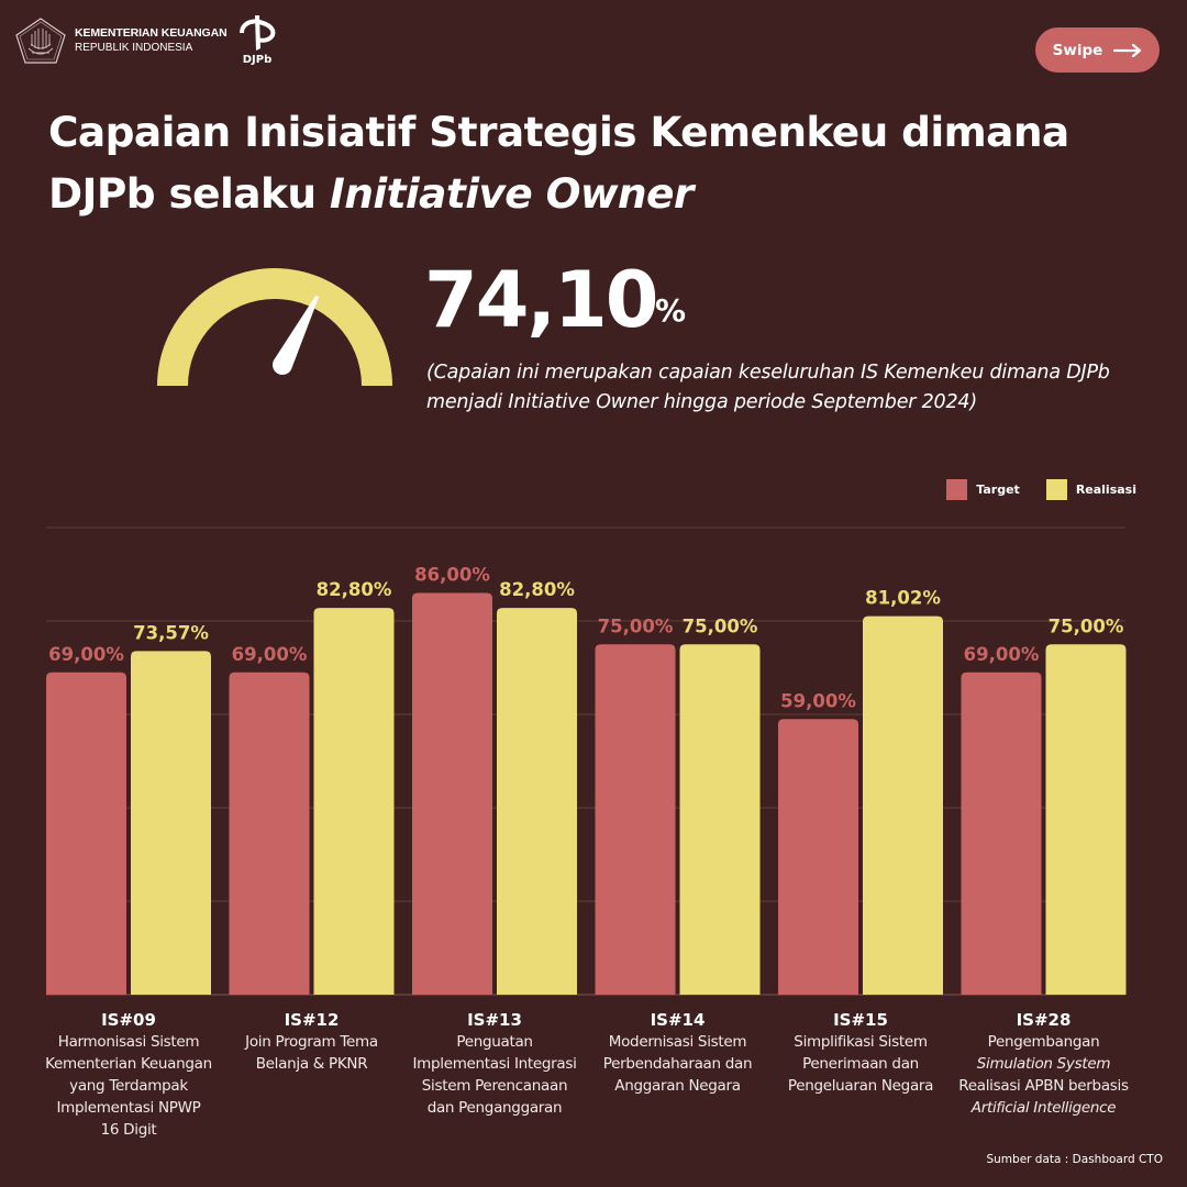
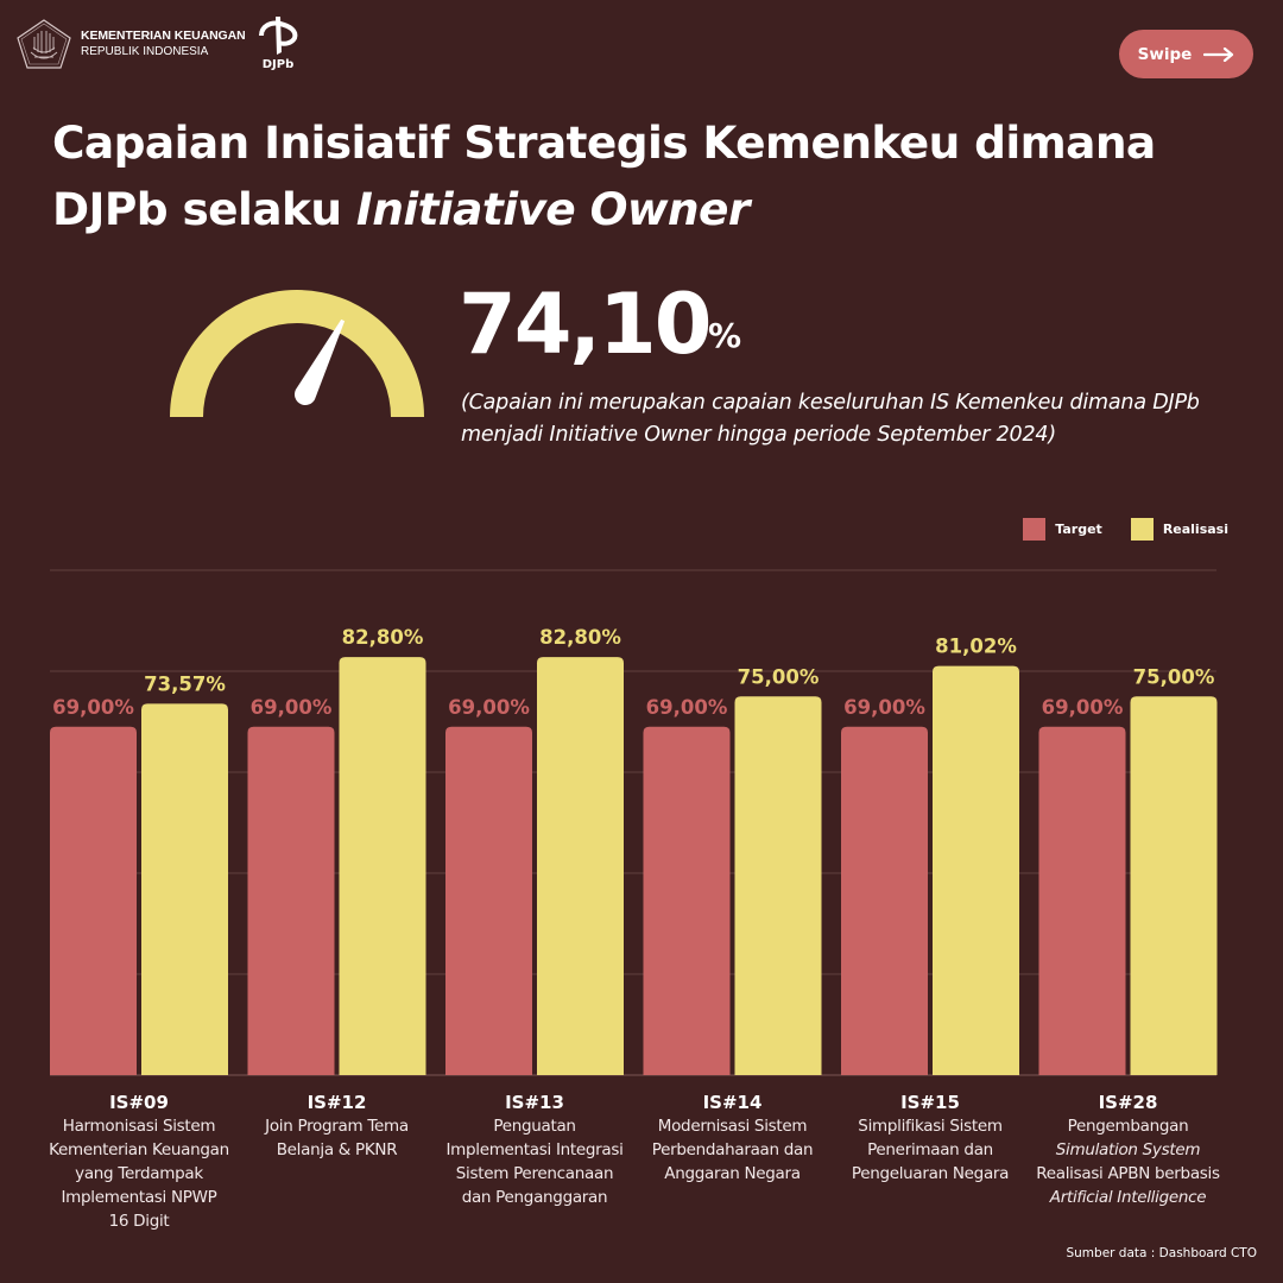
Target/IS#13: 86,00% -> 69,00%
Target/IS#14: 75,00% -> 69,00%
Target/IS#15: 59,00% -> 69,00%
